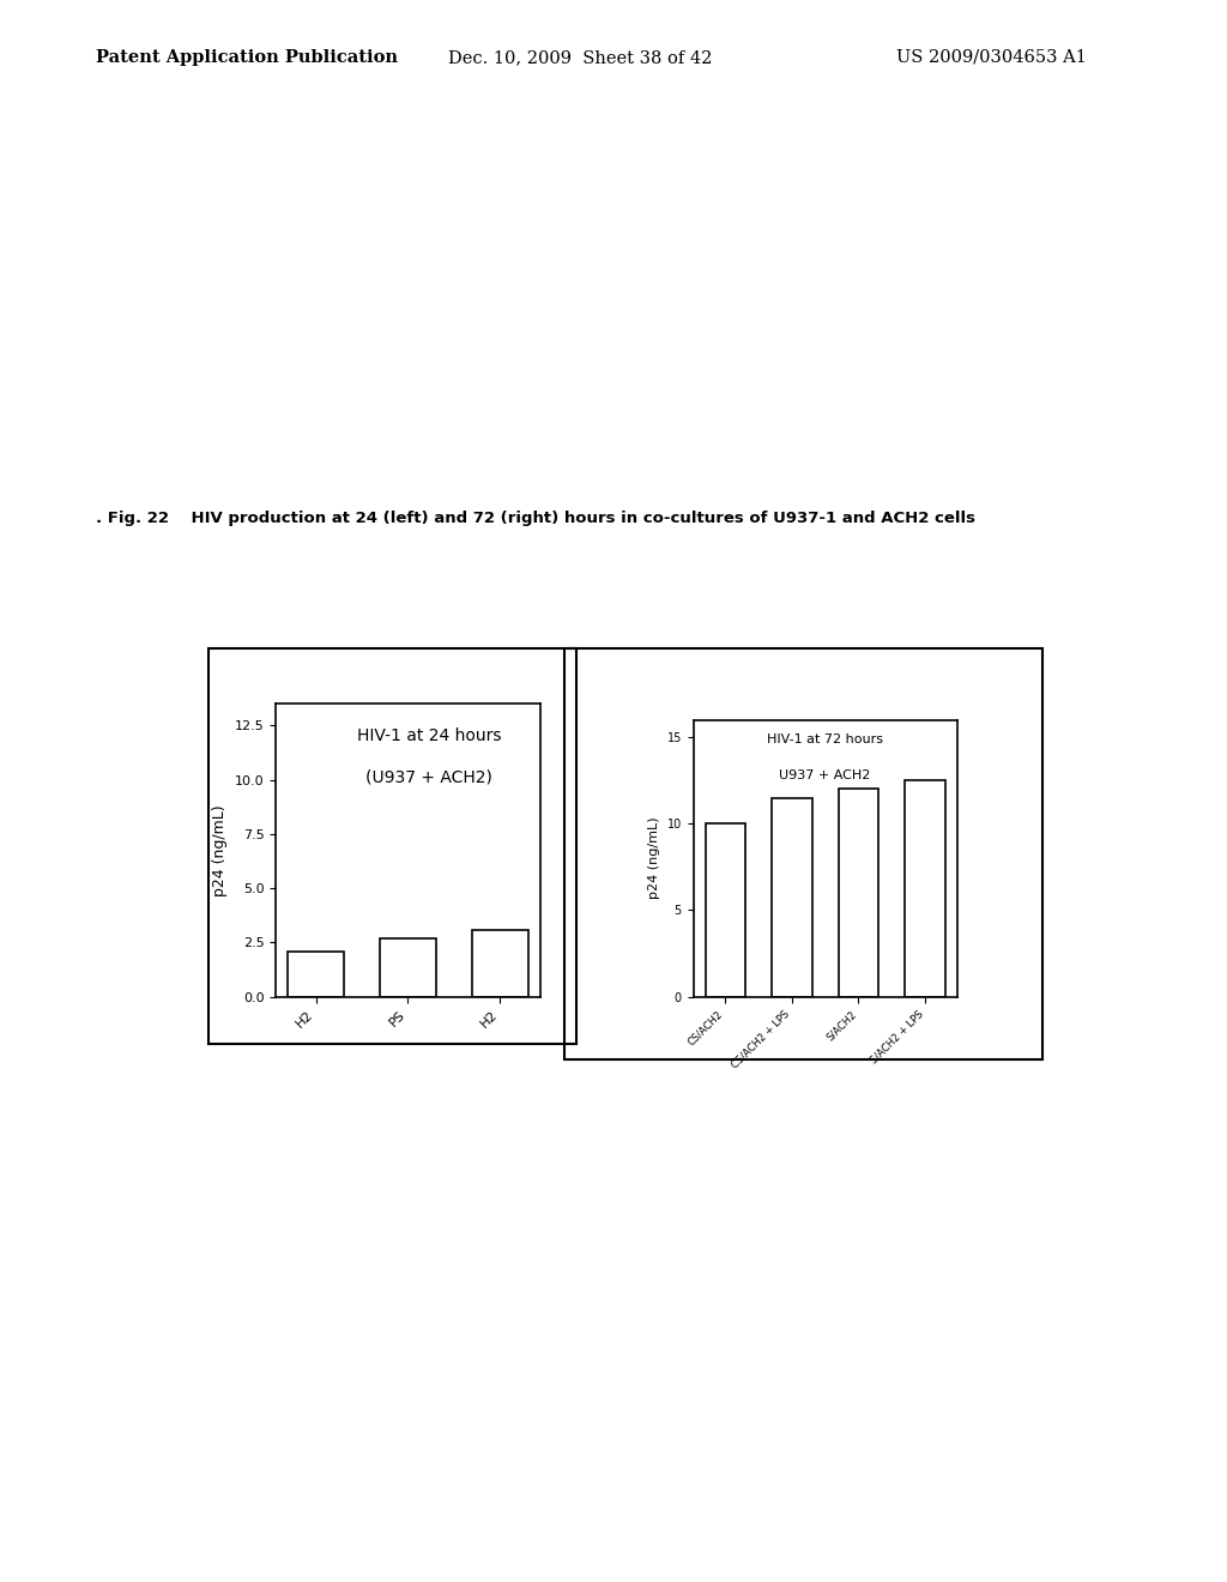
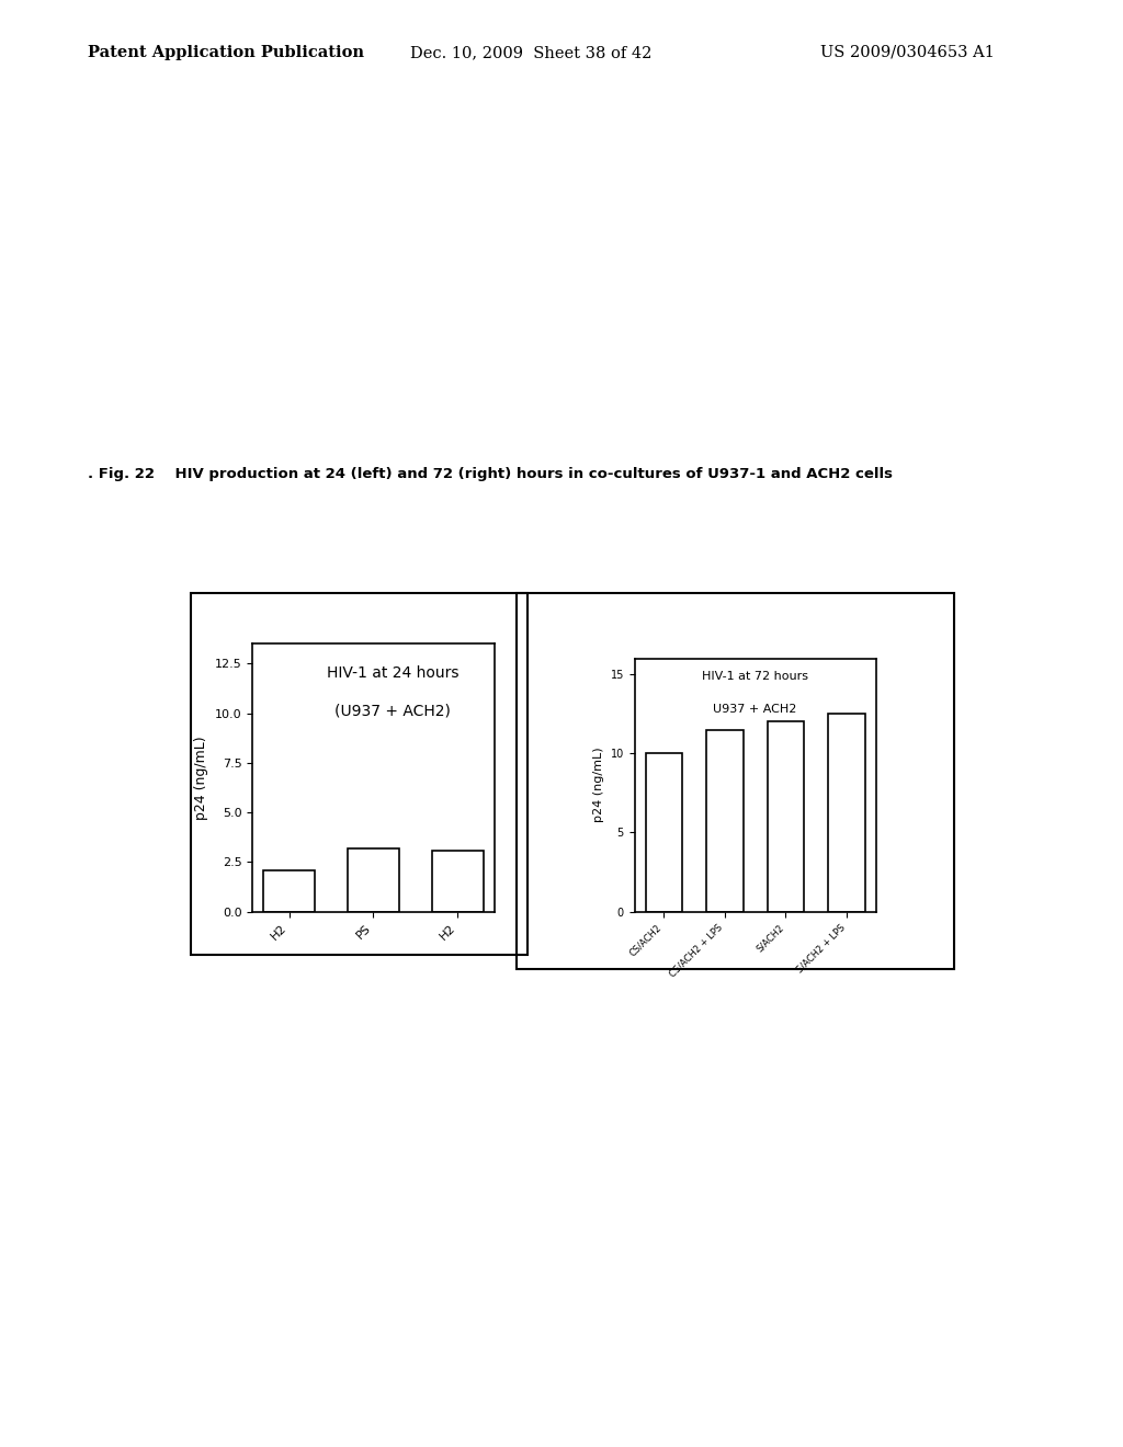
PS: 2.7 -> 3.2
